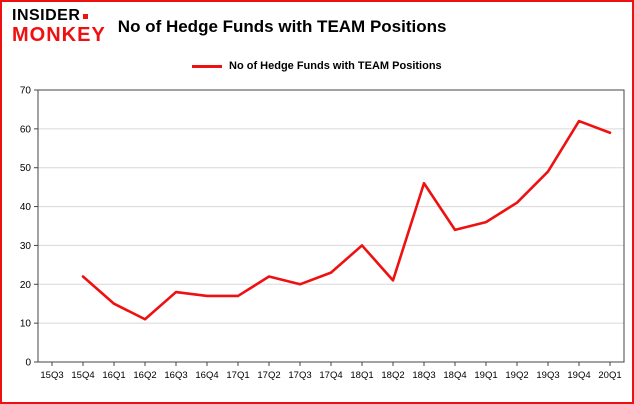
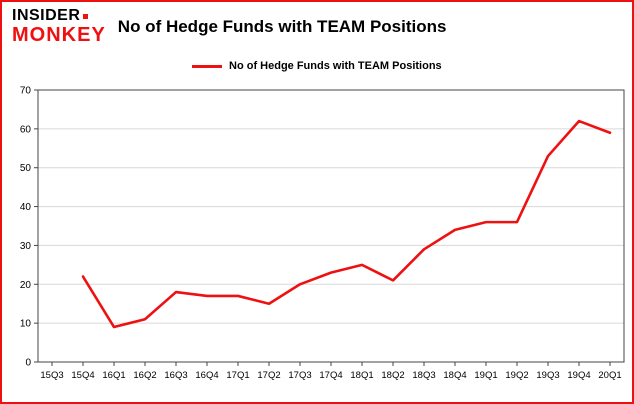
16Q1: 15 -> 9
17Q2: 22 -> 15
18Q1: 30 -> 25
18Q3: 46 -> 29
19Q2: 41 -> 36
19Q3: 49 -> 53
